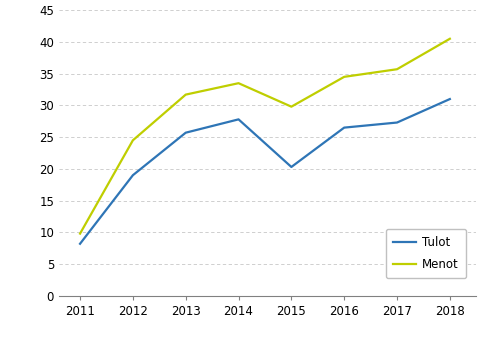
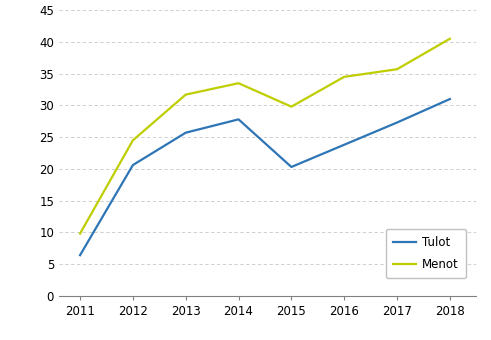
Tulot/2011: 8.2 -> 6.4
Tulot/2012: 19.0 -> 20.6
Tulot/2016: 26.5 -> 23.8
